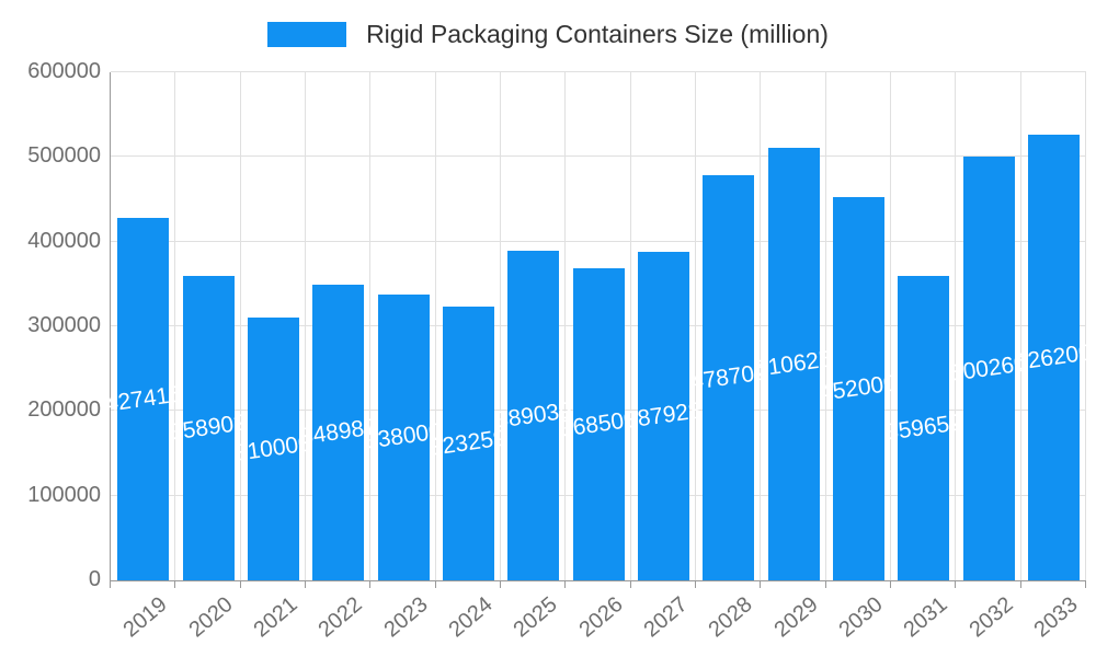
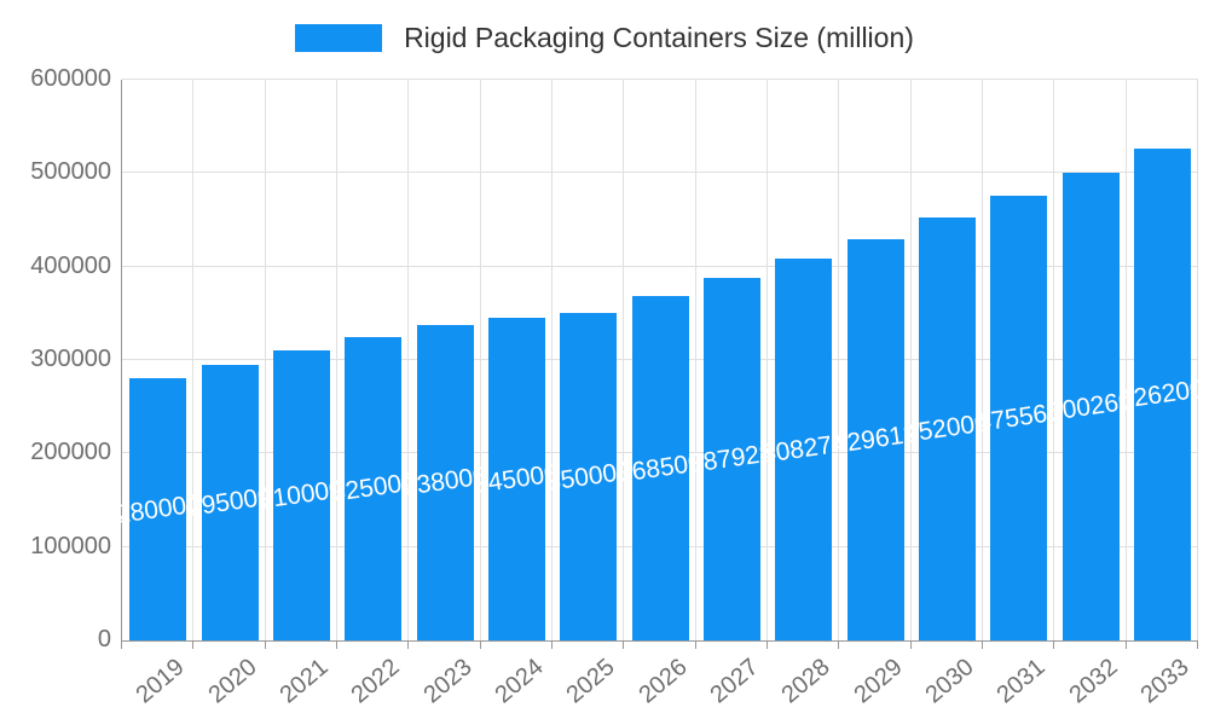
2019: 427415 -> 280000
2020: 358902 -> 295000
2022: 348987 -> 325000
2024: 323259 -> 345000
2025: 389039 -> 350000
2028: 478702 -> 408274
2029: 510625 -> 429612
2031: 359652 -> 475560
